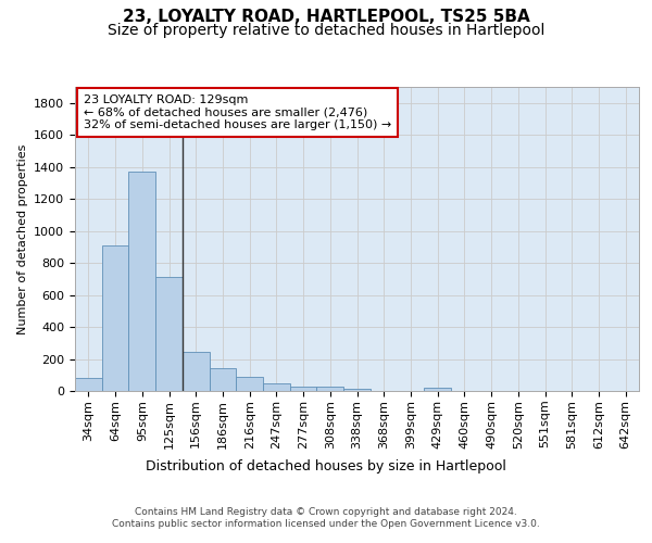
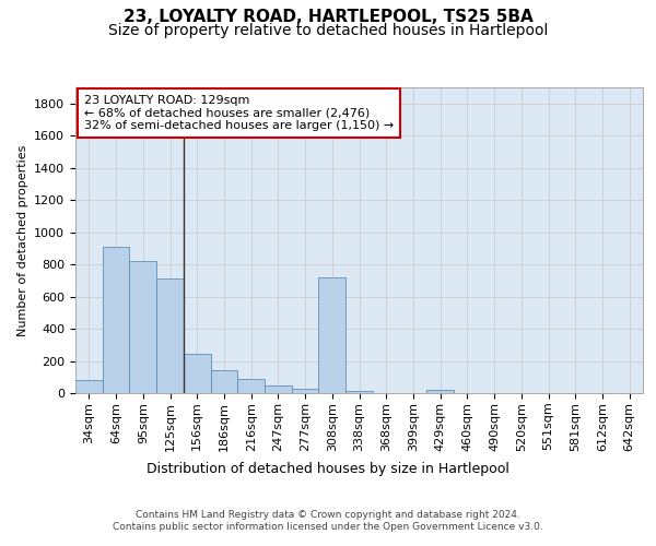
95sqm: 1370 -> 820
308sqm: 30 -> 720
